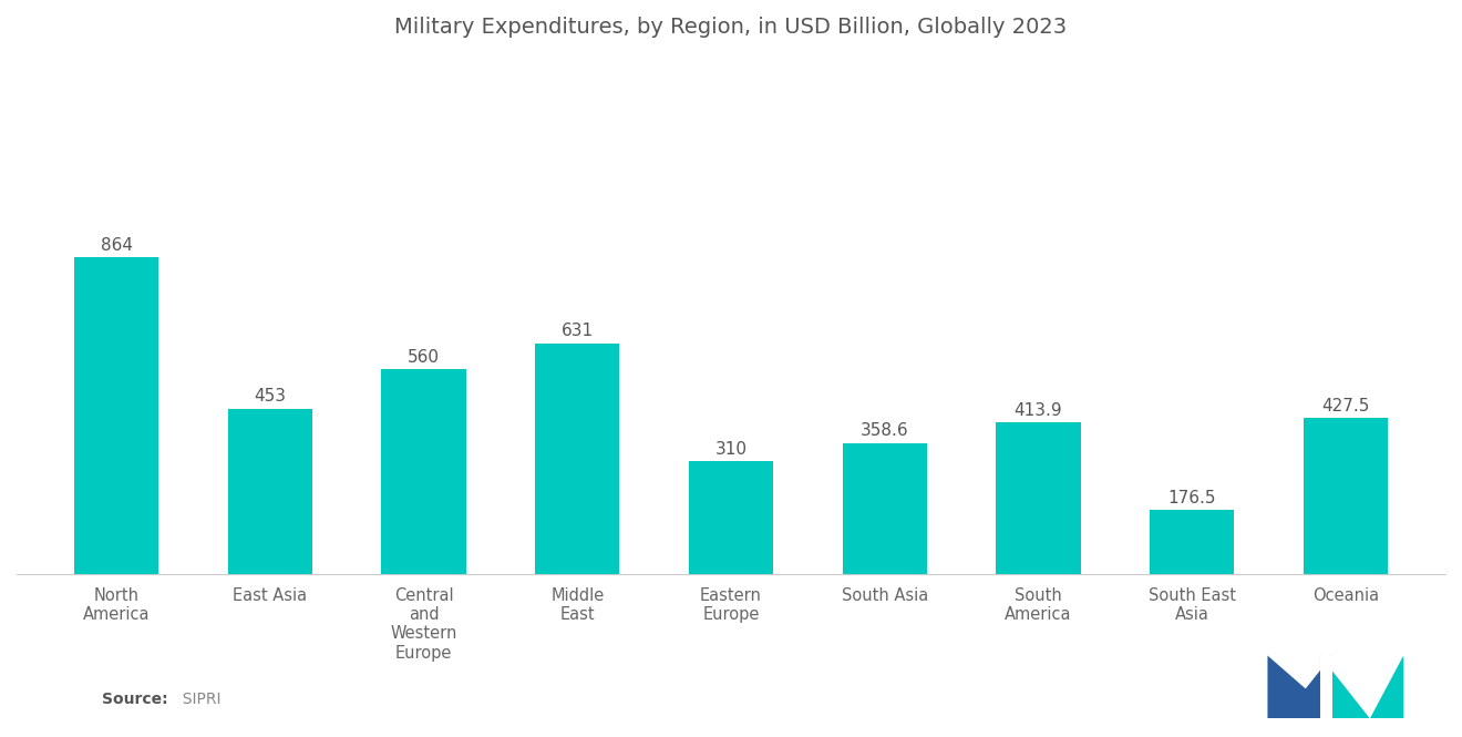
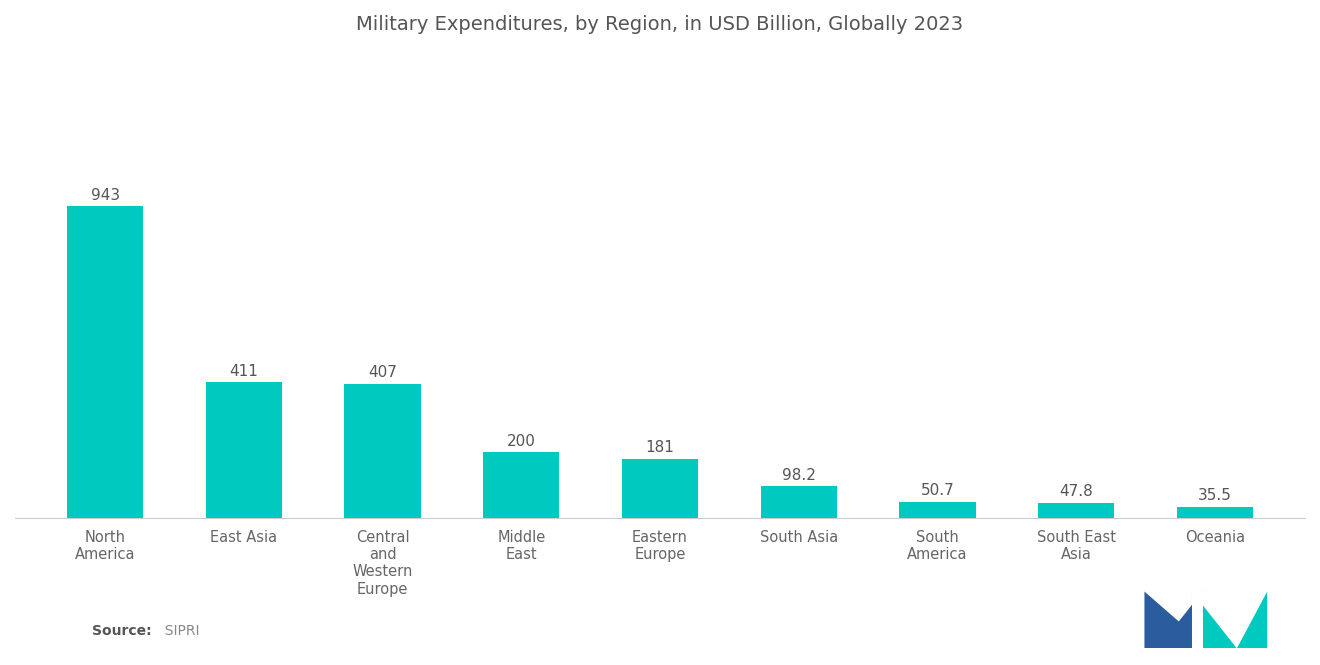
North America: 864 -> 943
East Asia: 453 -> 411
Central and Western Europe: 560 -> 407
Middle East: 631 -> 200
Eastern Europe: 310 -> 181
South Asia: 358.6 -> 98.2
South America: 413.9 -> 50.7
South East Asia: 176.5 -> 47.8
Oceania: 427.5 -> 35.5
